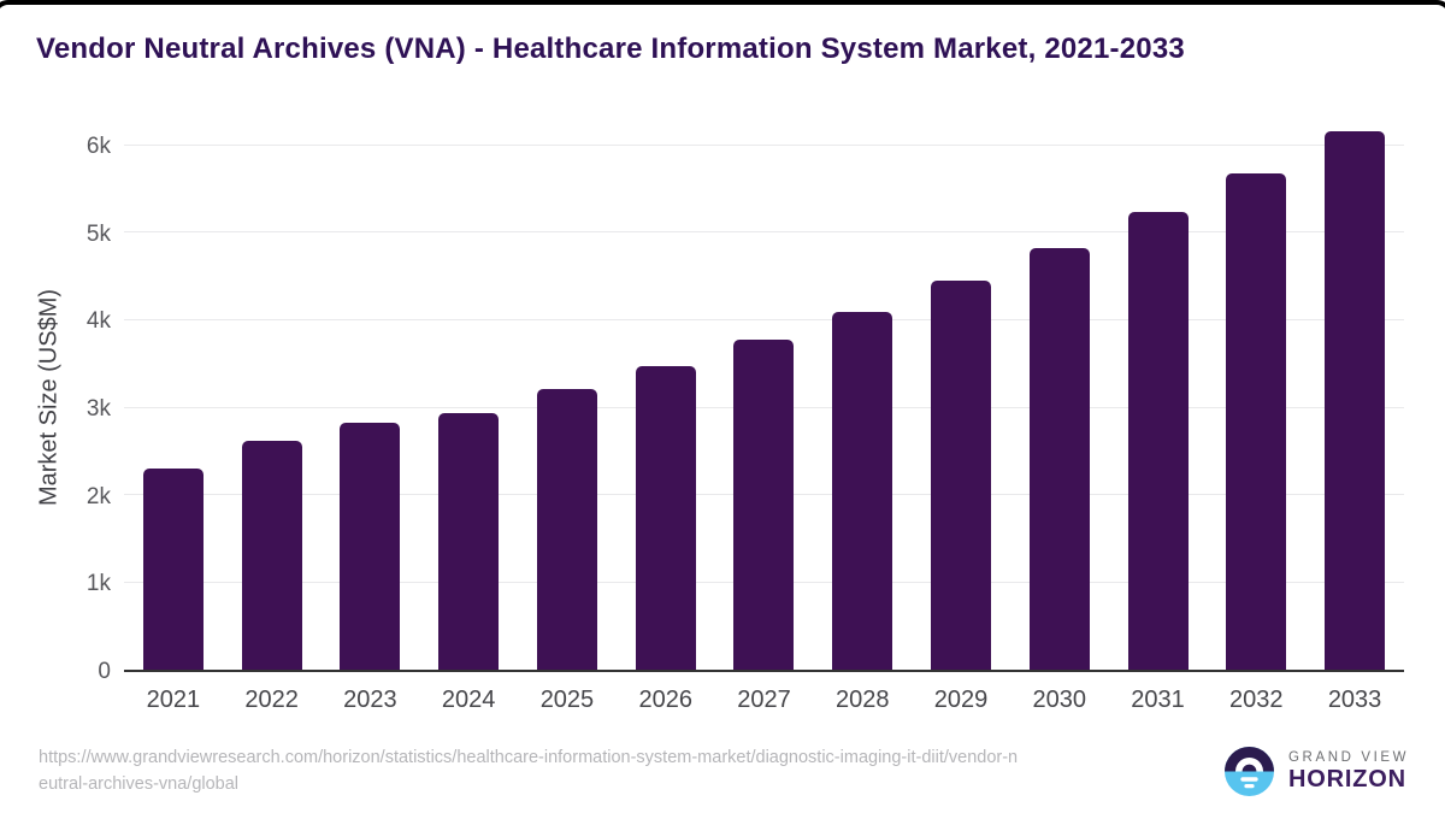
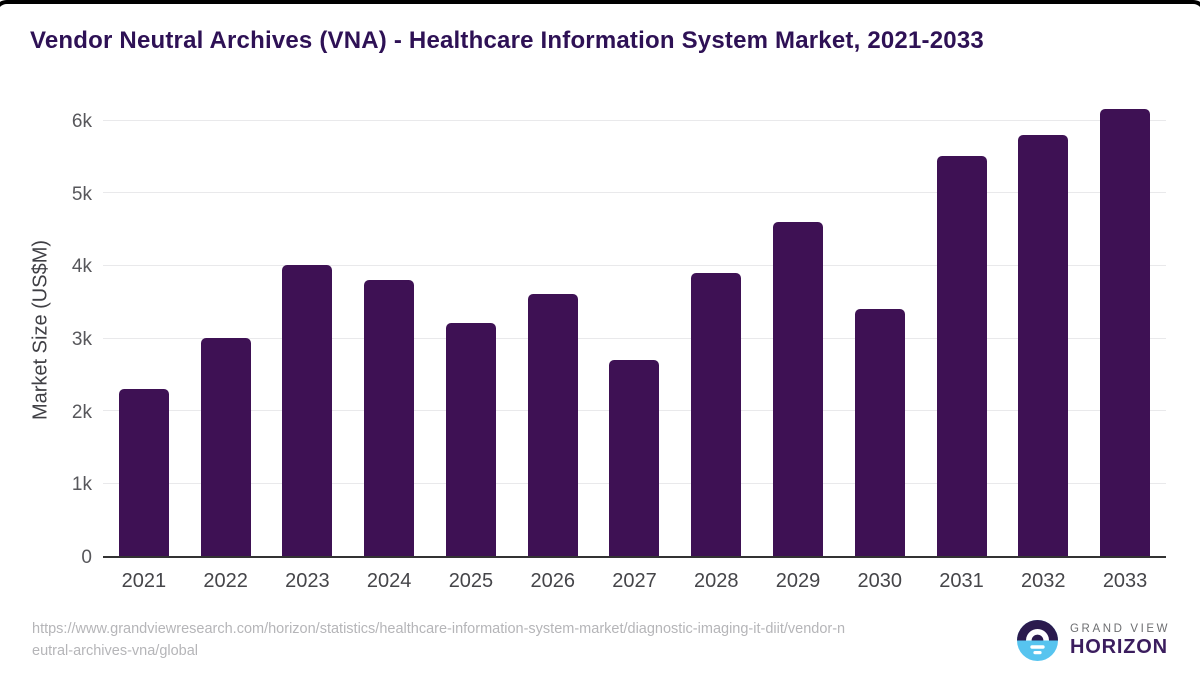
2022: 2.6k -> 3.0k
2023: 2.8k -> 4.0k
2024: 2.9k -> 3.8k
2026: 3.5k -> 3.6k
2027: 3.8k -> 2.7k
2028: 4.1k -> 3.9k
2029: 4.4k -> 4.6k
2030: 4.8k -> 3.4k
2031: 5.2k -> 5.5k
2032: 5.7k -> 5.8k
